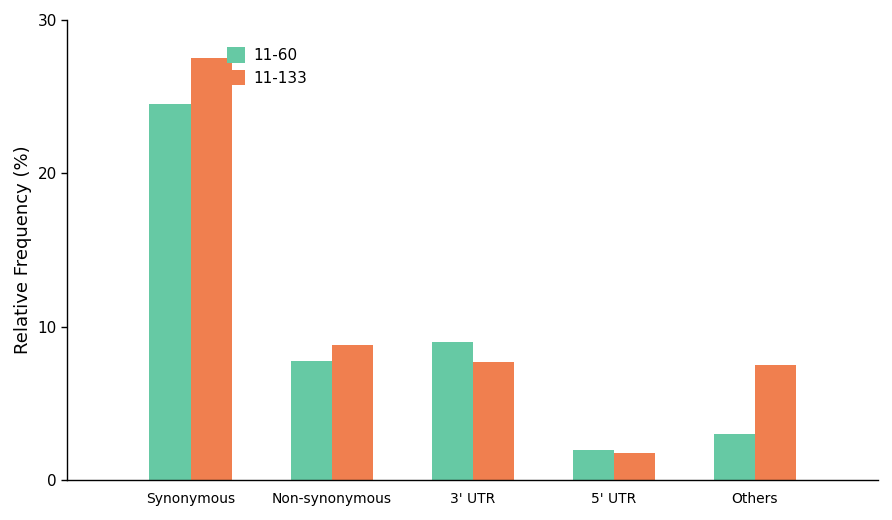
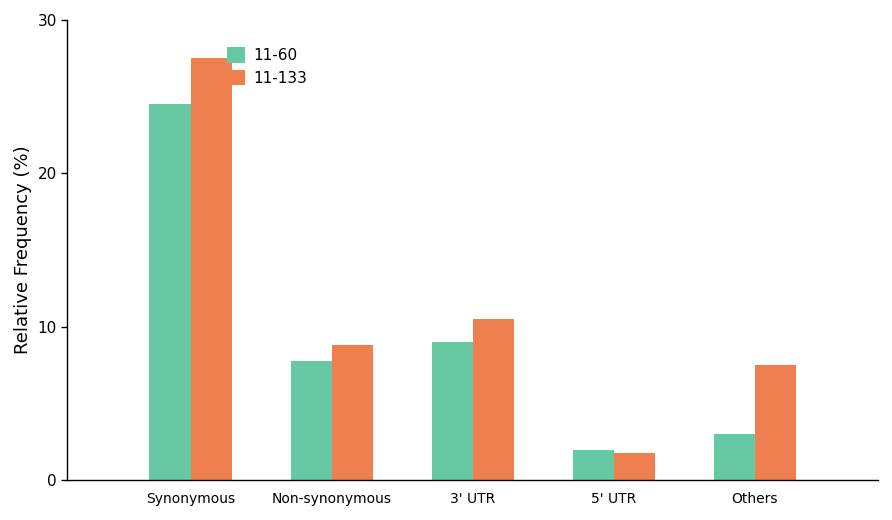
11-133/3' UTR: 7.7 -> 10.5
